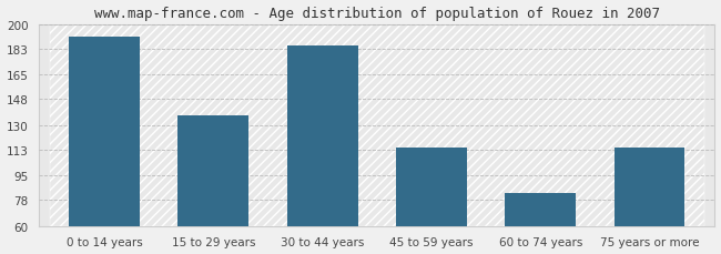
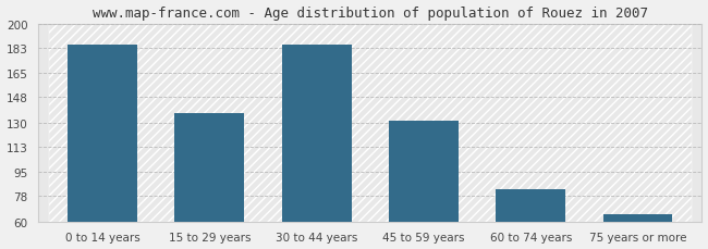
0 to 14 years: 191 -> 185
45 to 59 years: 114 -> 131
75 years or more: 114 -> 65
